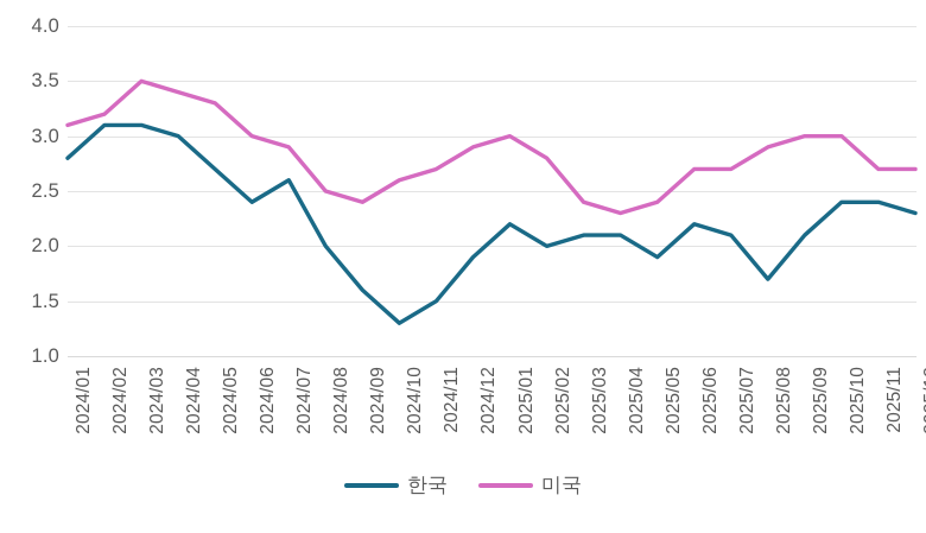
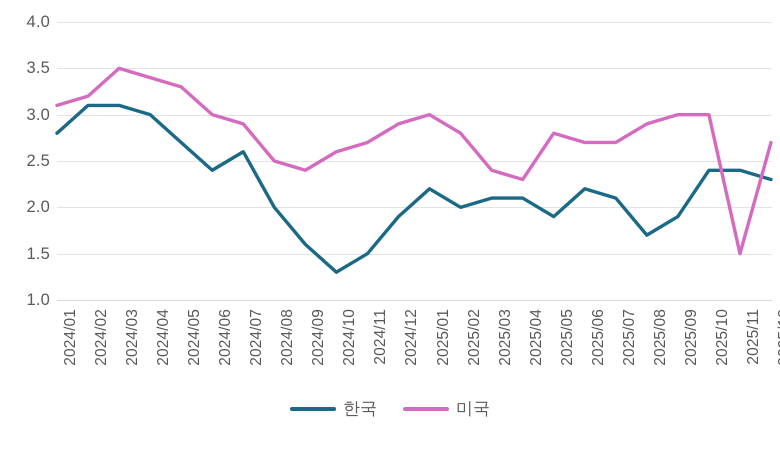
미국/2025/05: 2.4 -> 2.8
한국/2025/09: 2.1 -> 1.9
미국/2025/11: 2.7 -> 1.5
